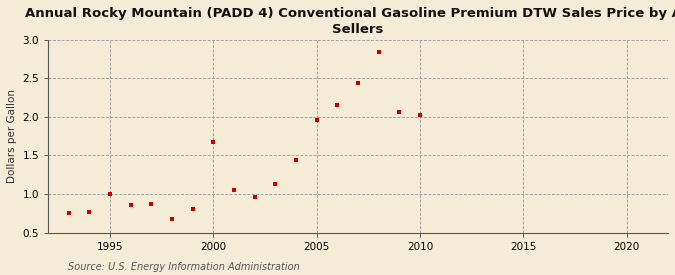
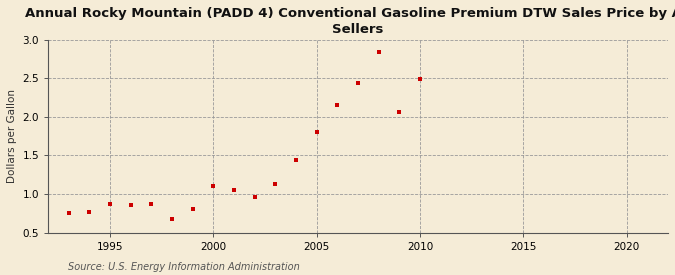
1995: 1.00 -> 0.87
2000: 1.68 -> 1.10
2005: 1.96 -> 1.80
2010: 2.02 -> 2.49
